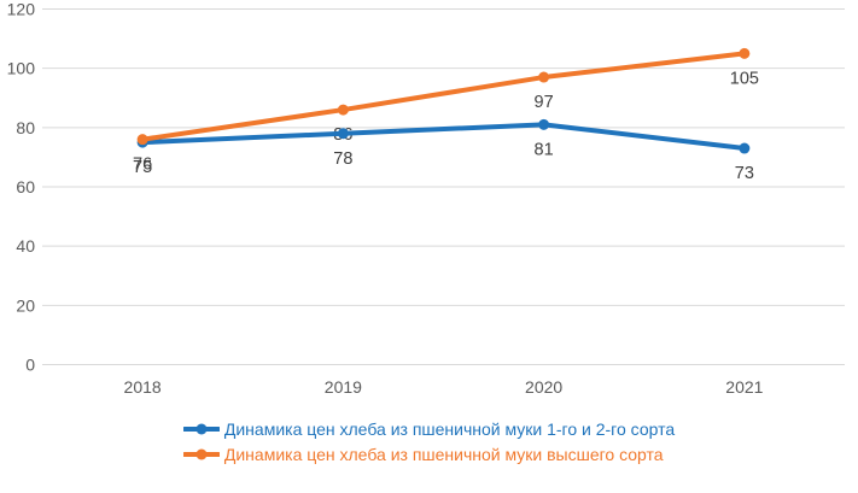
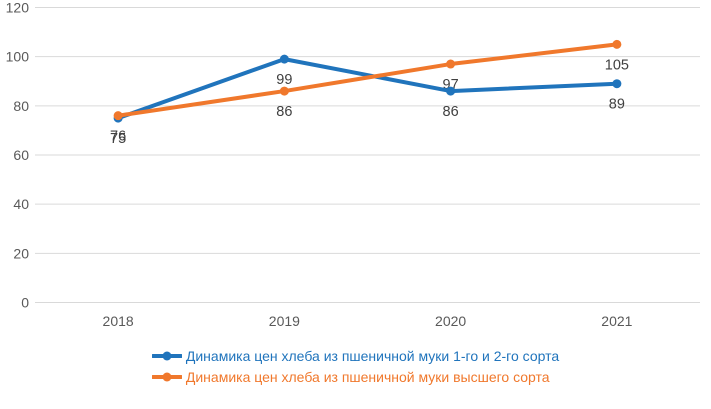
Динамика цен хлеба из пшеничной муки 1-го и 2-го сорта/2019: 78 -> 99
Динамика цен хлеба из пшеничной муки 1-го и 2-го сорта/2020: 81 -> 86
Динамика цен хлеба из пшеничной муки 1-го и 2-го сорта/2021: 73 -> 89
